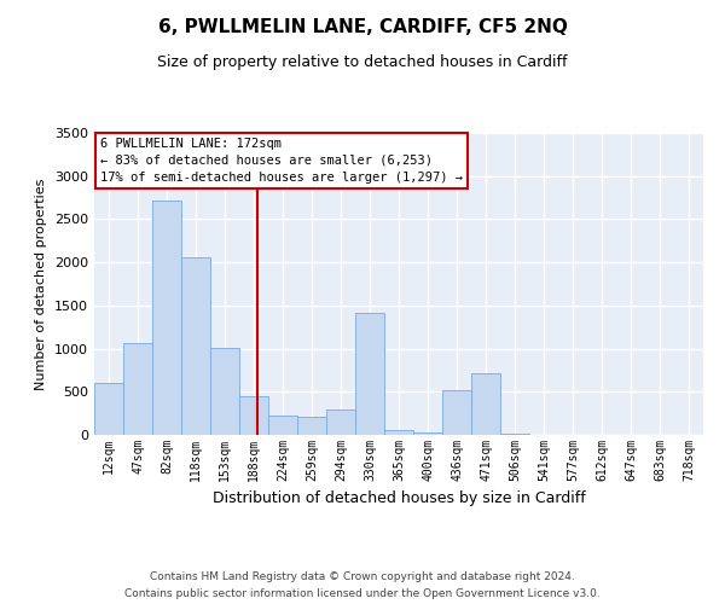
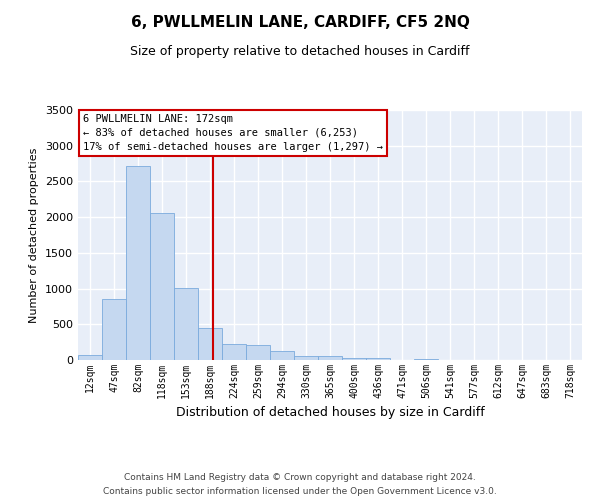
12sqm: 600 -> 60
47sqm: 1060 -> 860
294sqm: 300 -> 130
330sqm: 1420 -> 60
436sqm: 520 -> 20
471sqm: 720 -> 0
